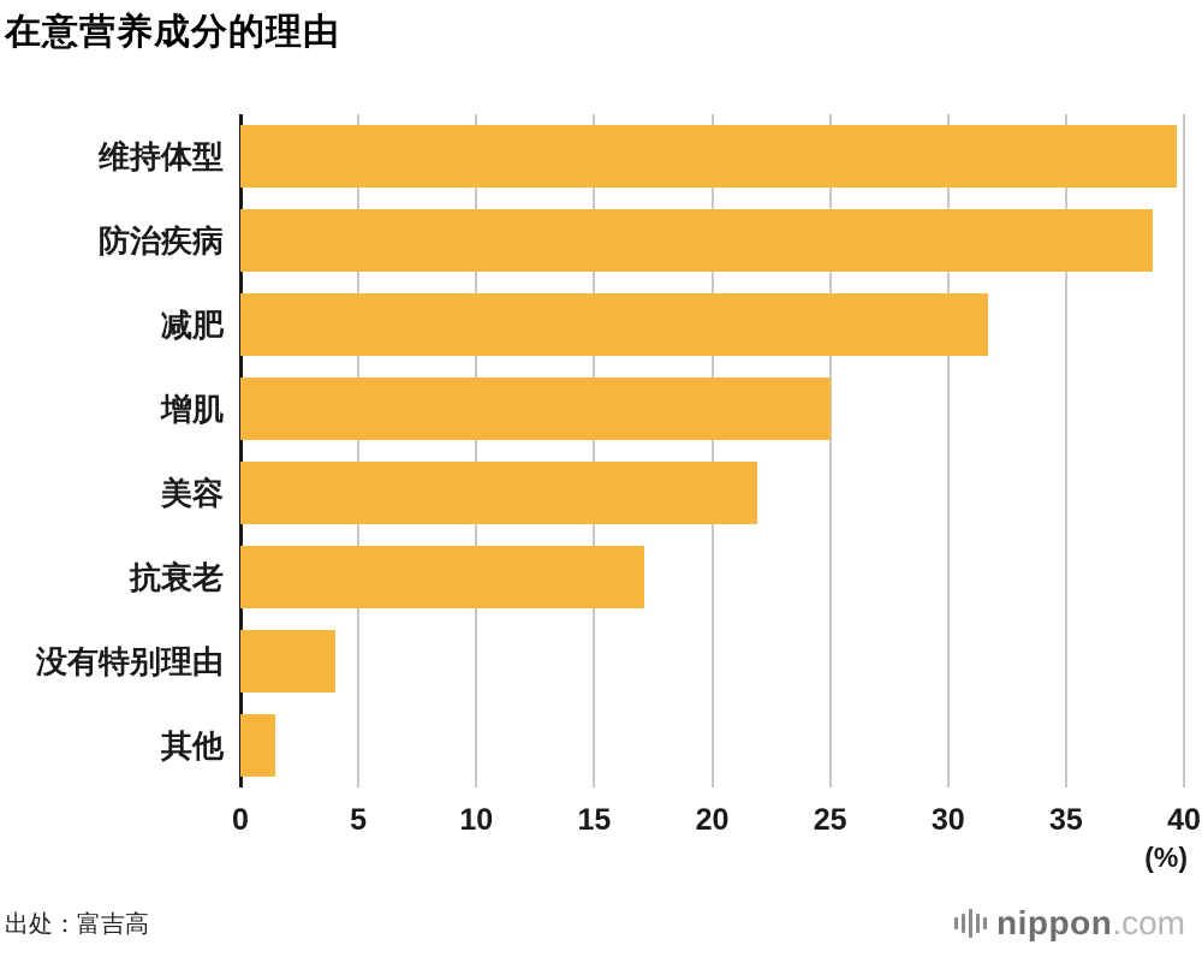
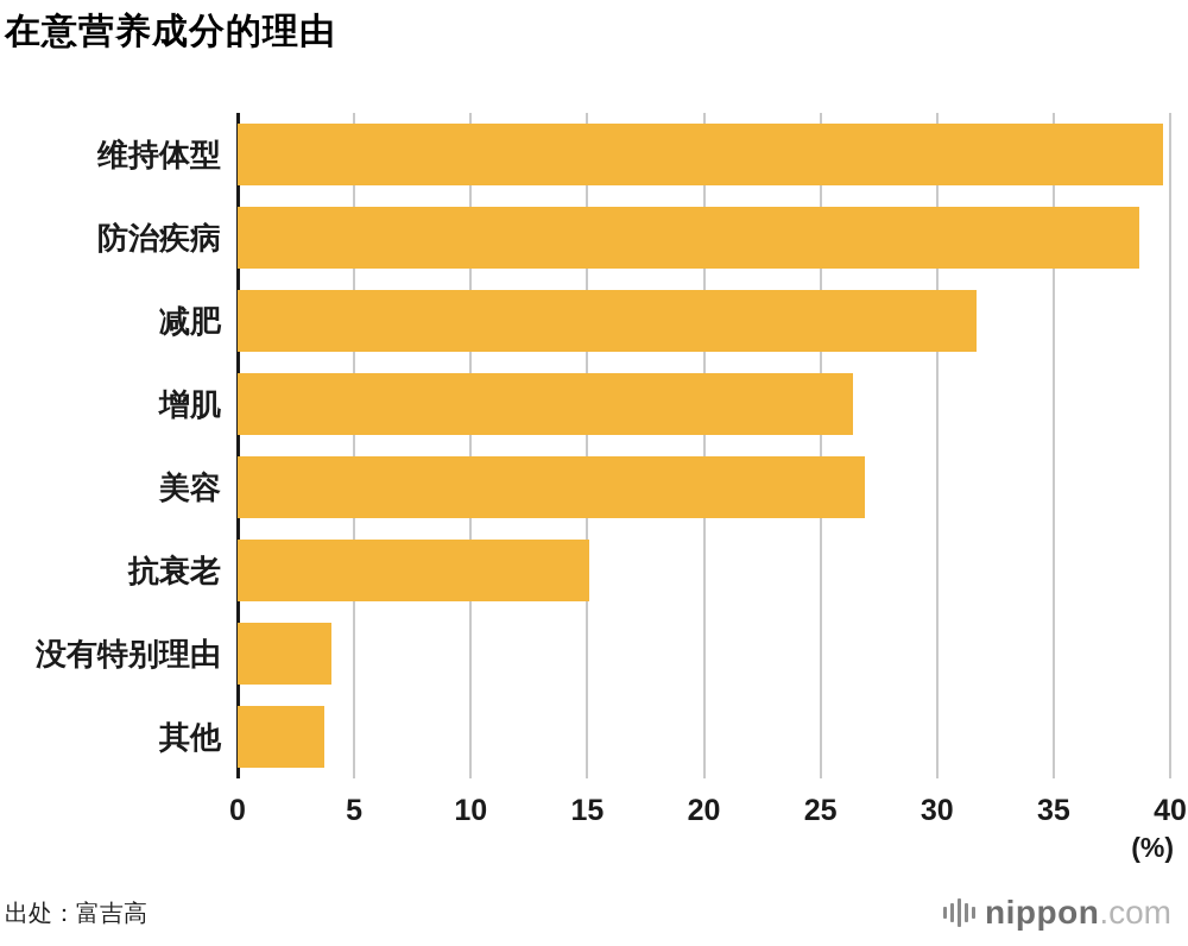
增肌: 25.0 -> 26.4
美容: 21.9 -> 26.9
抗衰老: 17.1 -> 15.1
其他: 1.5 -> 3.7
